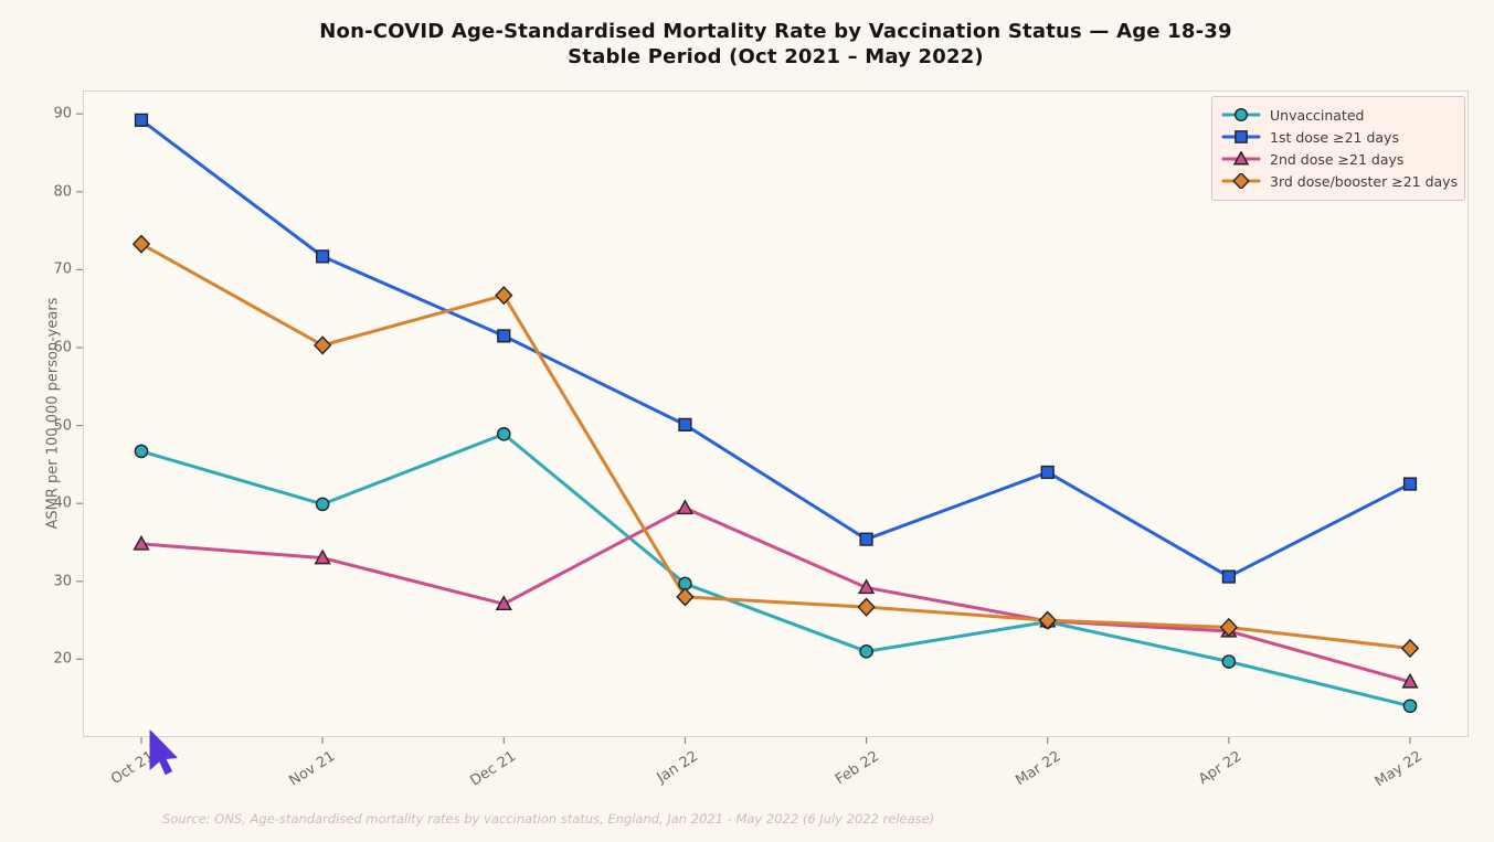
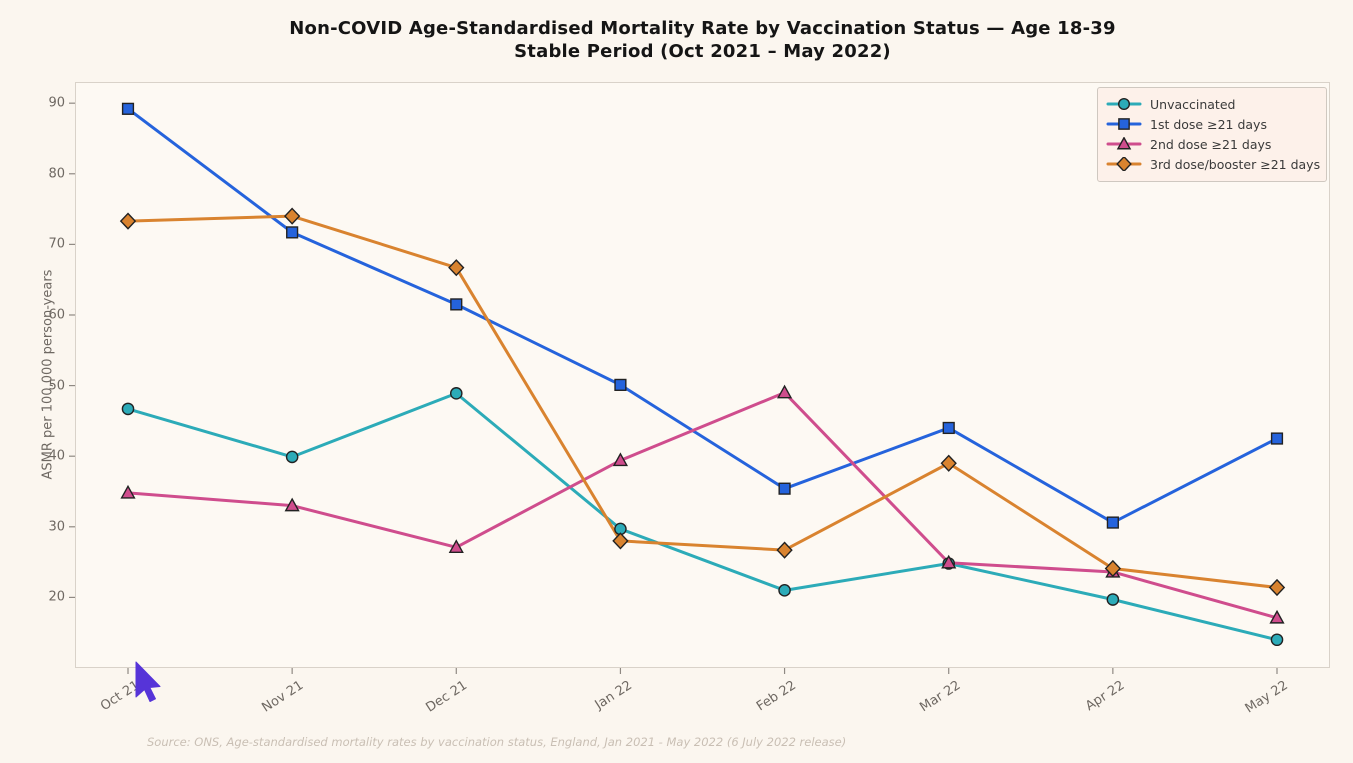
3rd dose/booster ≥21 days/Nov 21: 60 -> 74
2nd dose ≥21 days/Feb 22: 29 -> 49
3rd dose/booster ≥21 days/Mar 22: 25 -> 39
